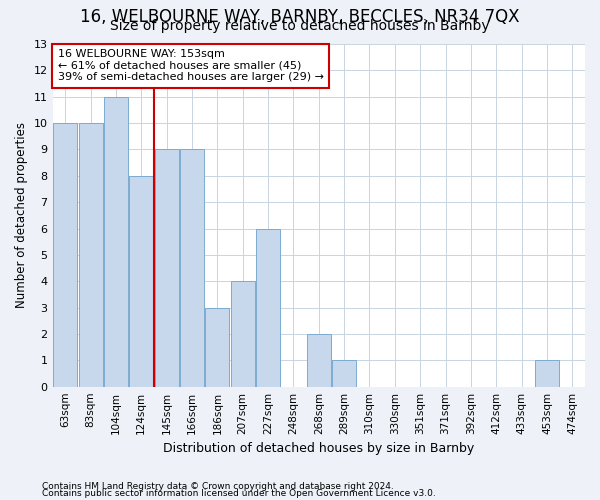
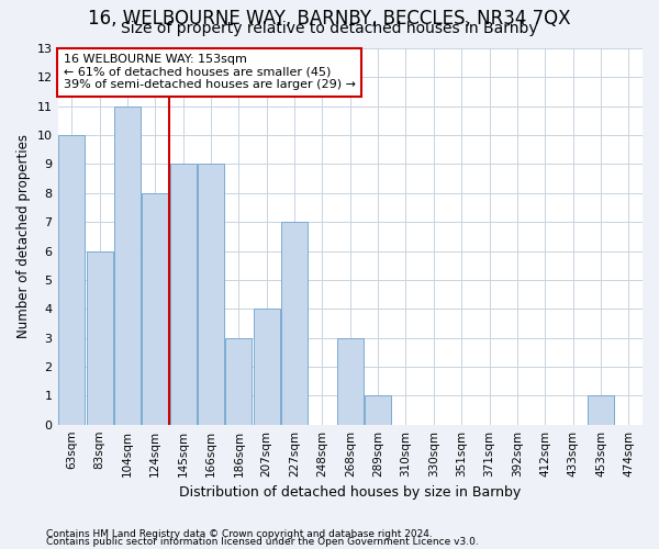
83sqm: 10 -> 6
227sqm: 6 -> 7
268sqm: 2 -> 3
